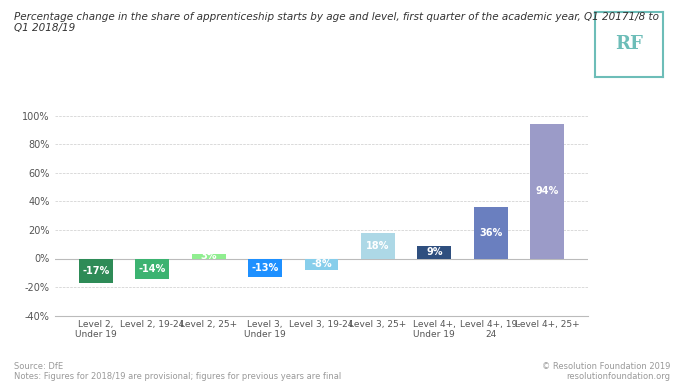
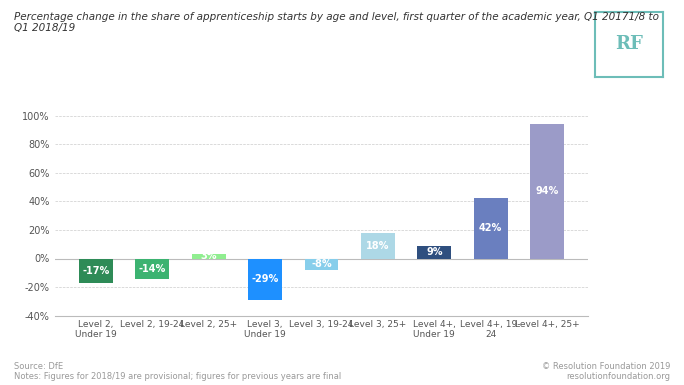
Level 3, Under 19: -13% -> -29%
Level 4+, 19- 24: 36% -> 42%
